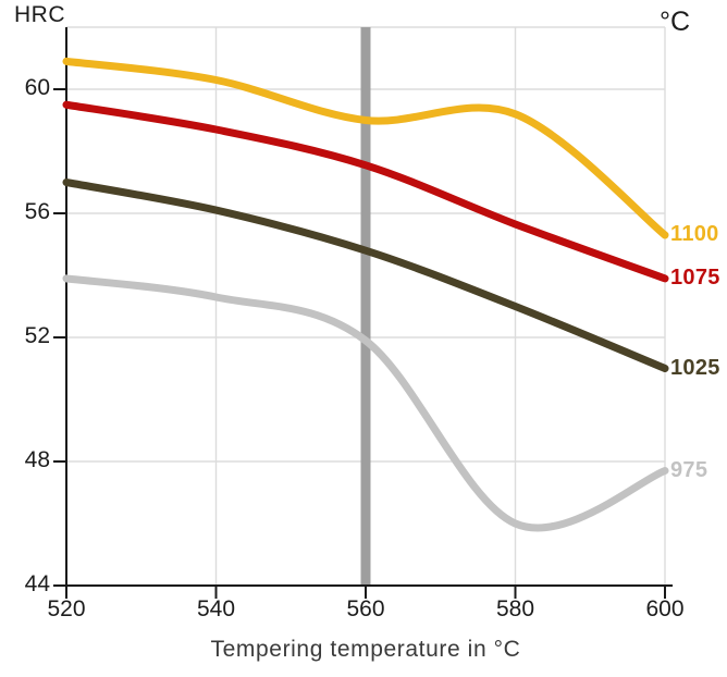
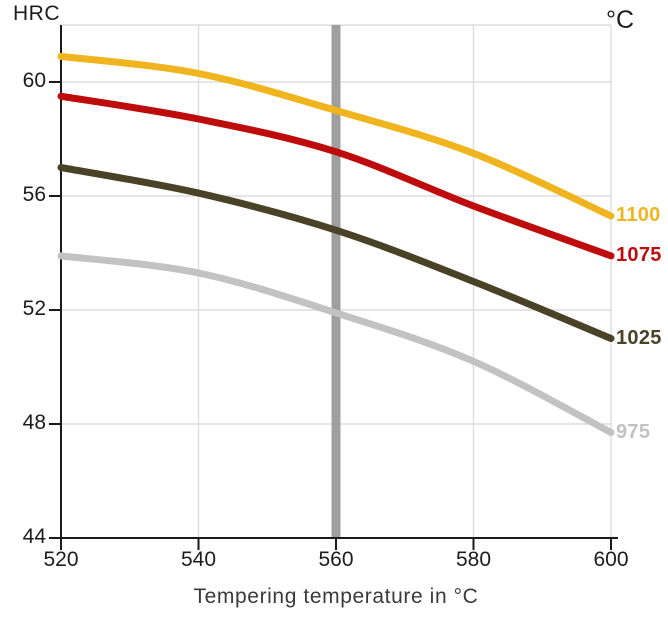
1100/580: 59.2 -> 57.5
975/580: 46.0 -> 50.2
